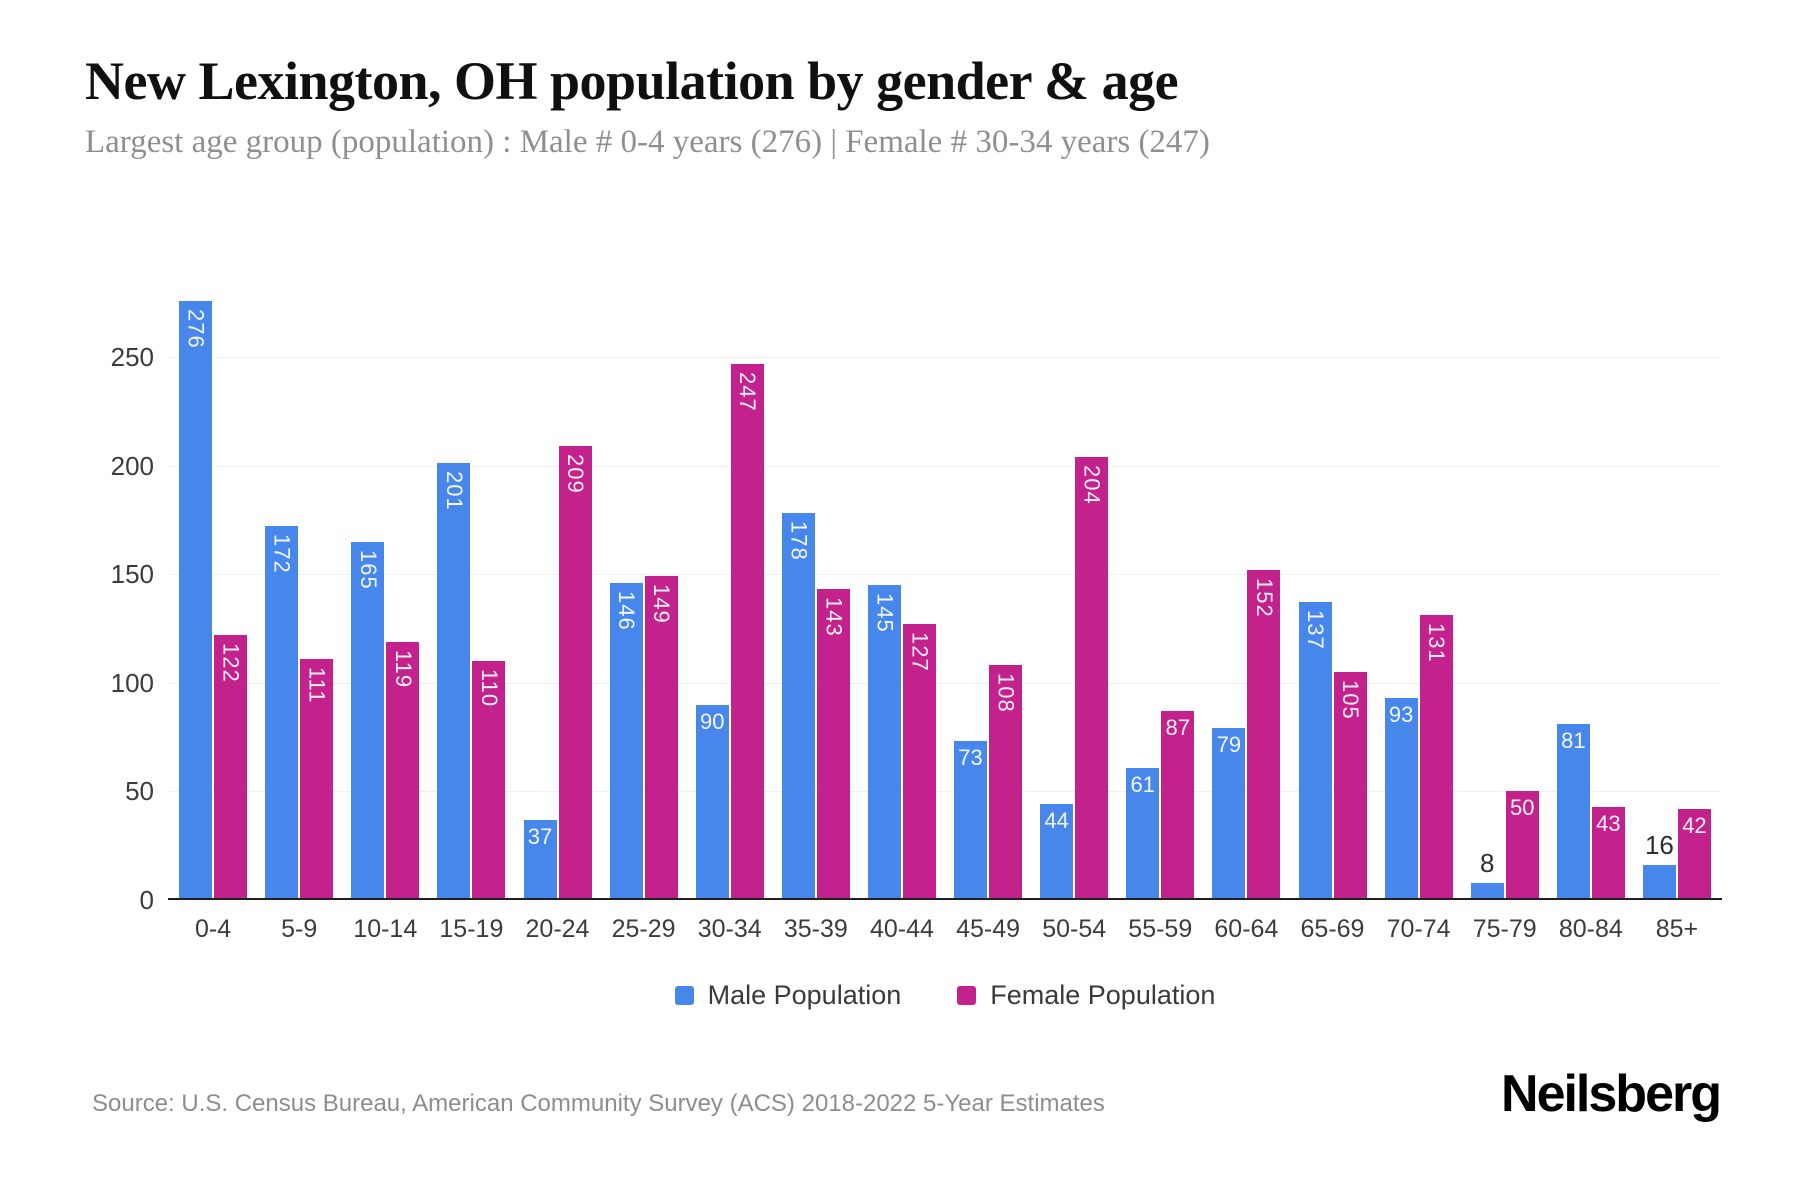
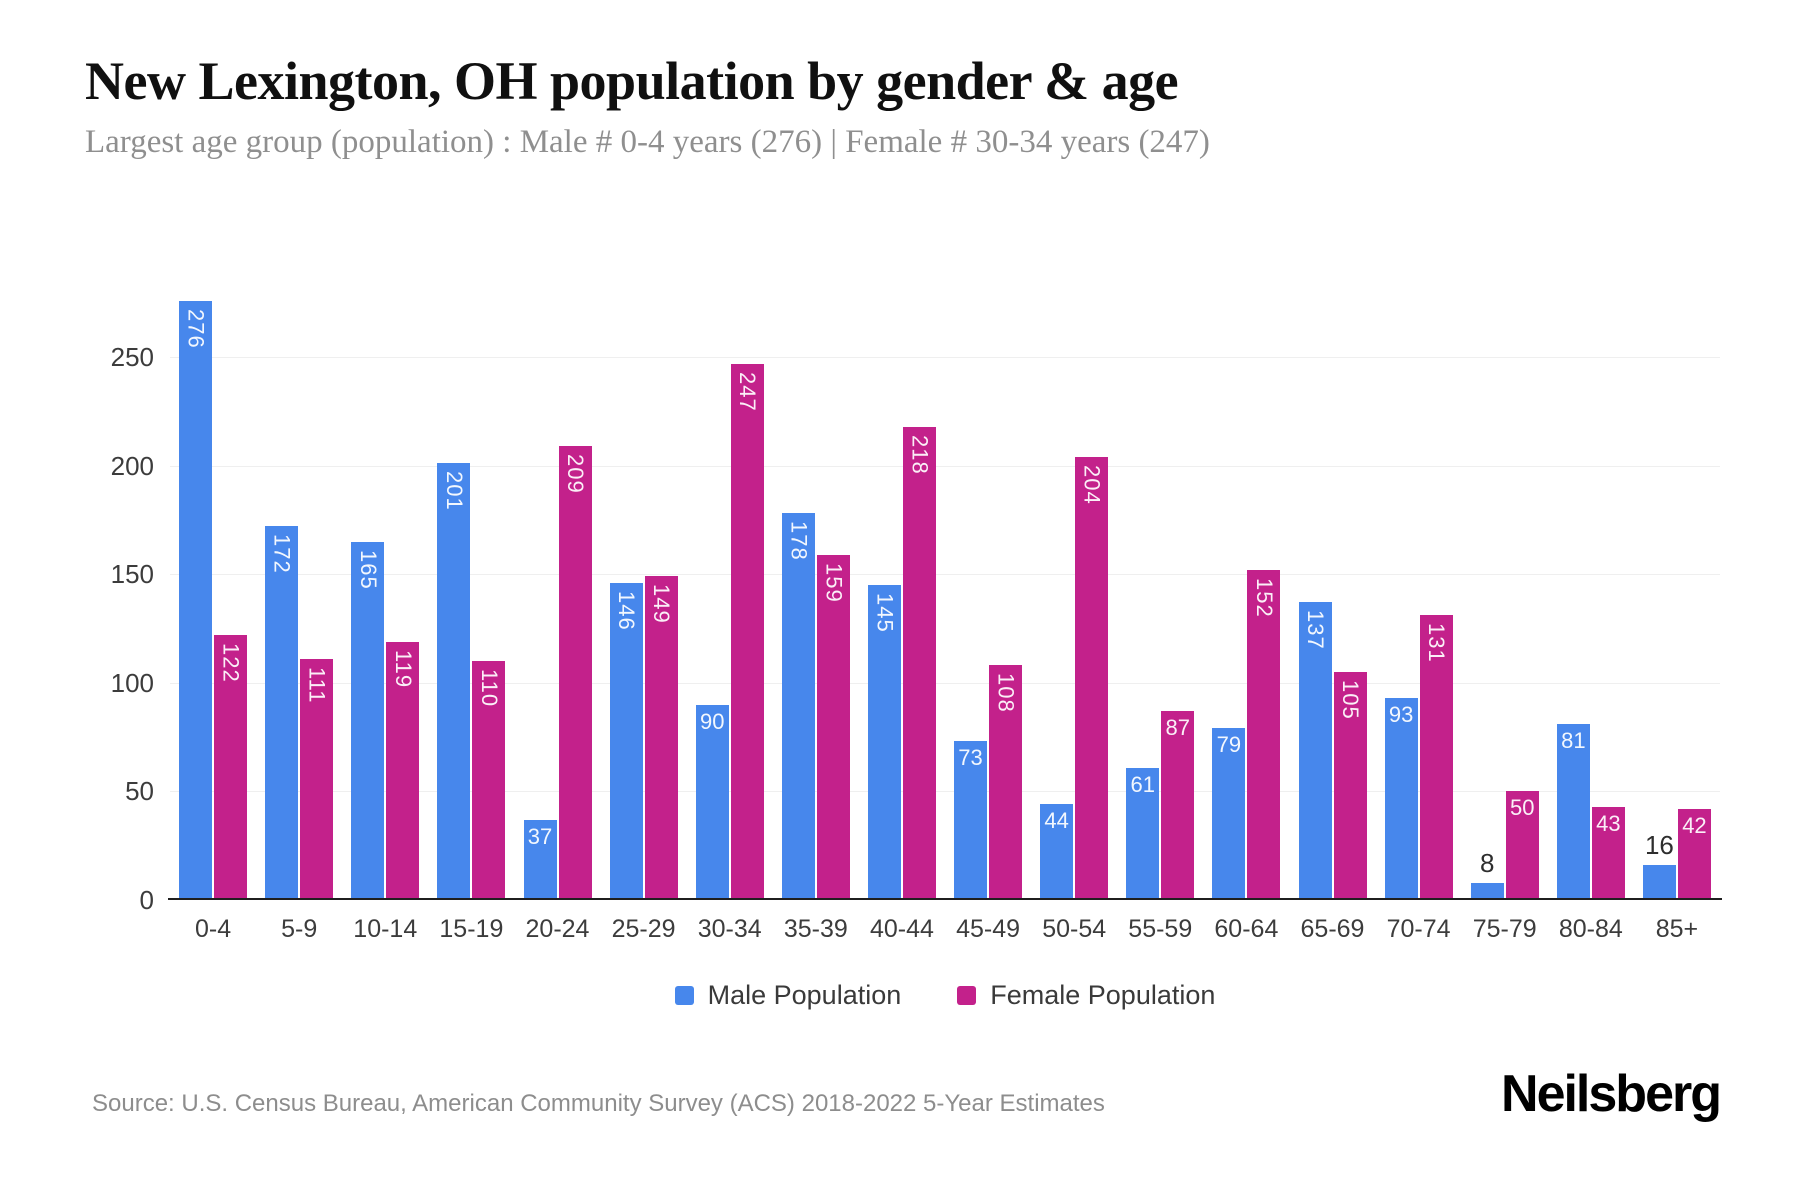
Female Population/35-39: 143 -> 159
Female Population/40-44: 127 -> 218
